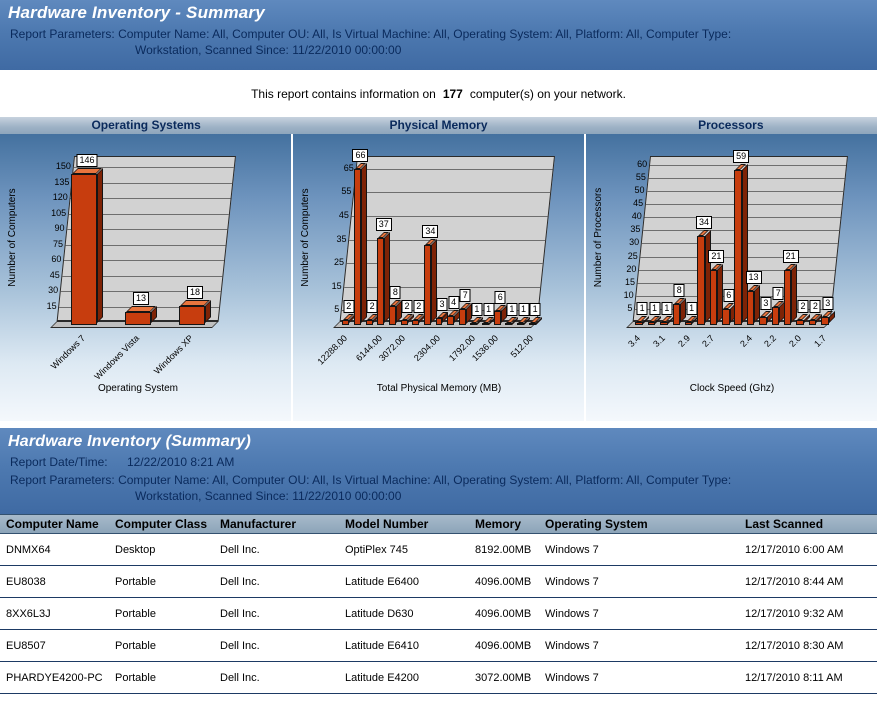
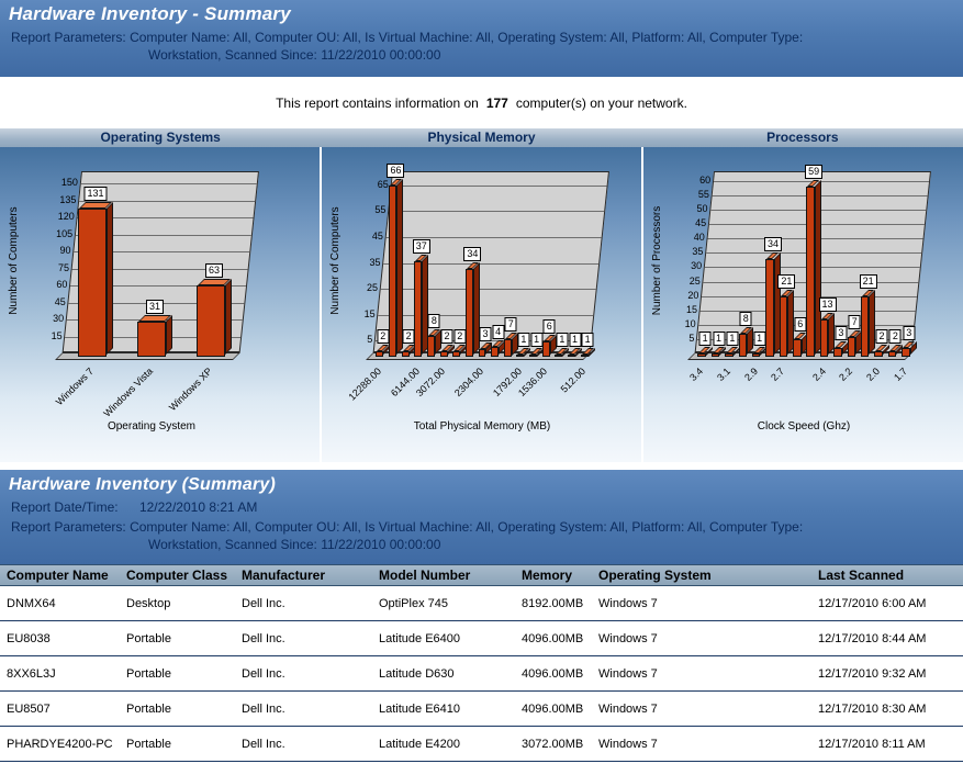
Operating Systems/Windows 7: 146 -> 131
Operating Systems/Windows Vista: 13 -> 31
Operating Systems/Windows XP: 18 -> 63
